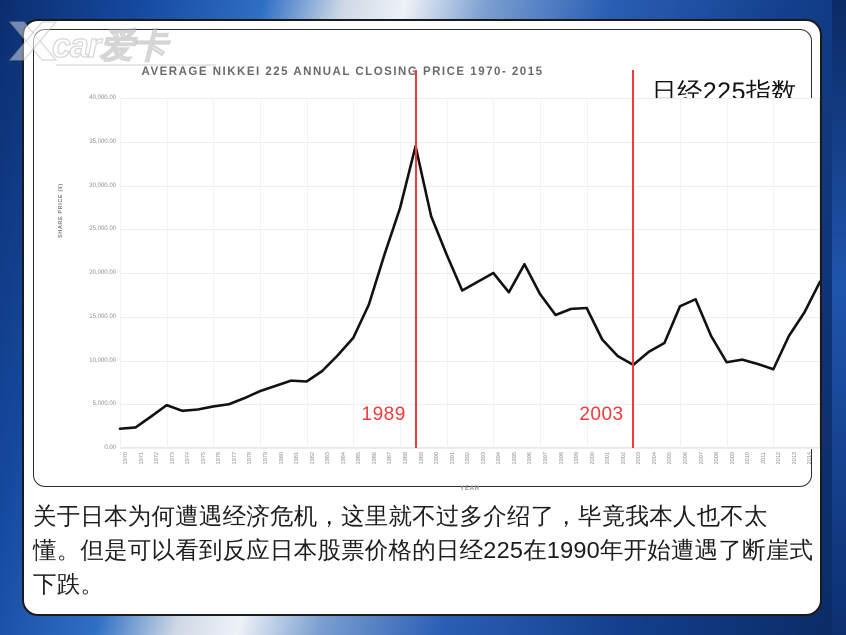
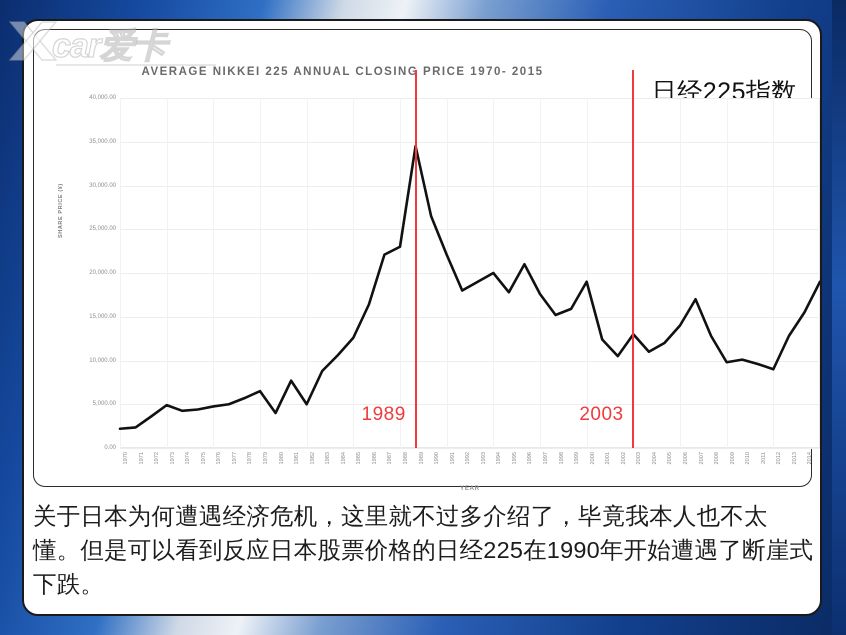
1980: 7000 -> 4000
1982: 8000 -> 5000
1988: 27000 -> 23000
2000: 16000 -> 19000
2003: 10000 -> 13000
2006: 16000 -> 14000
